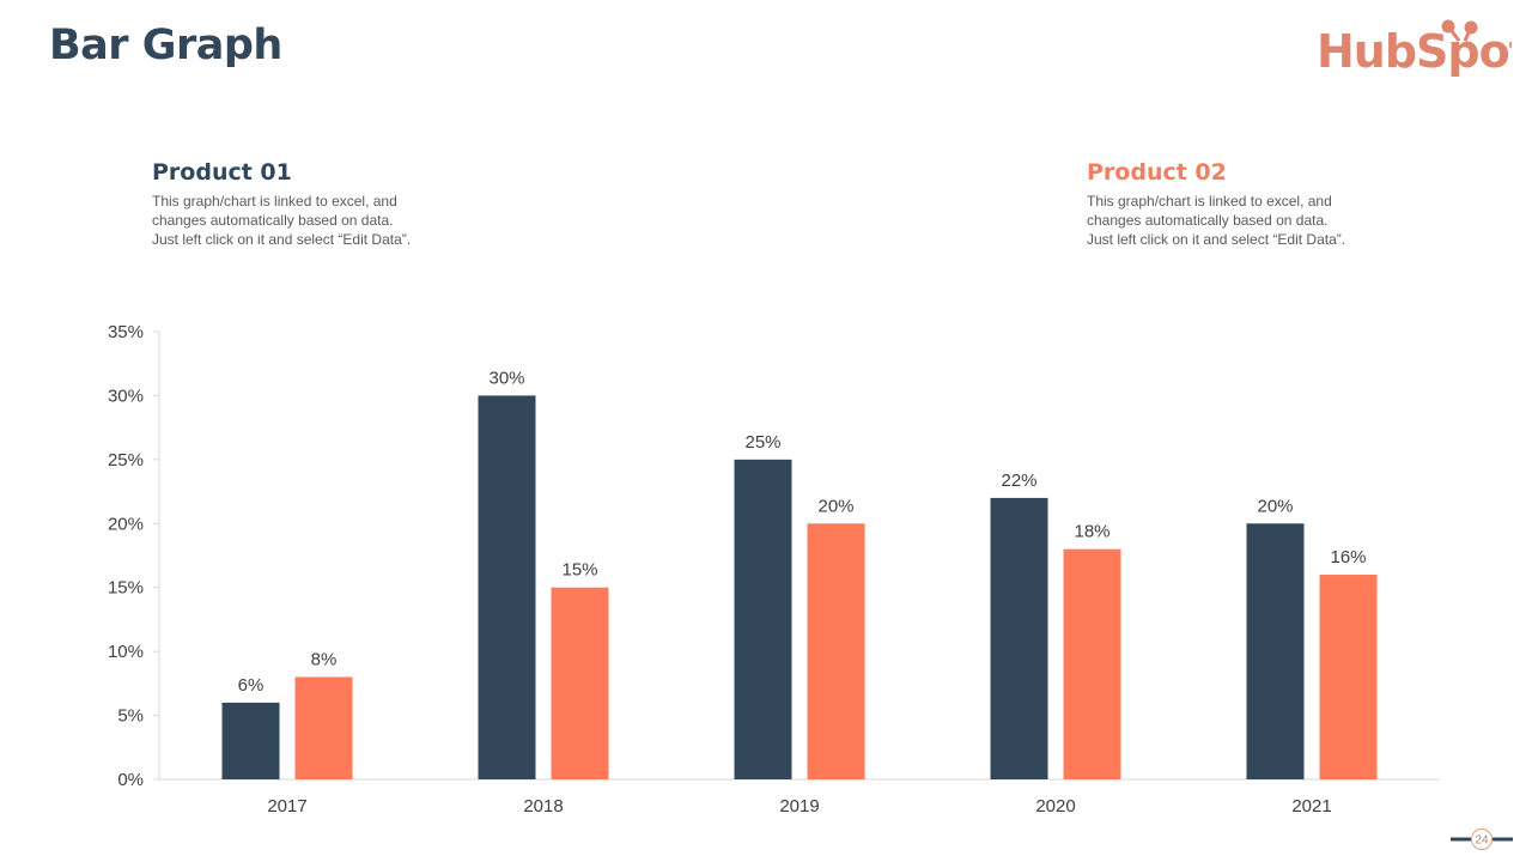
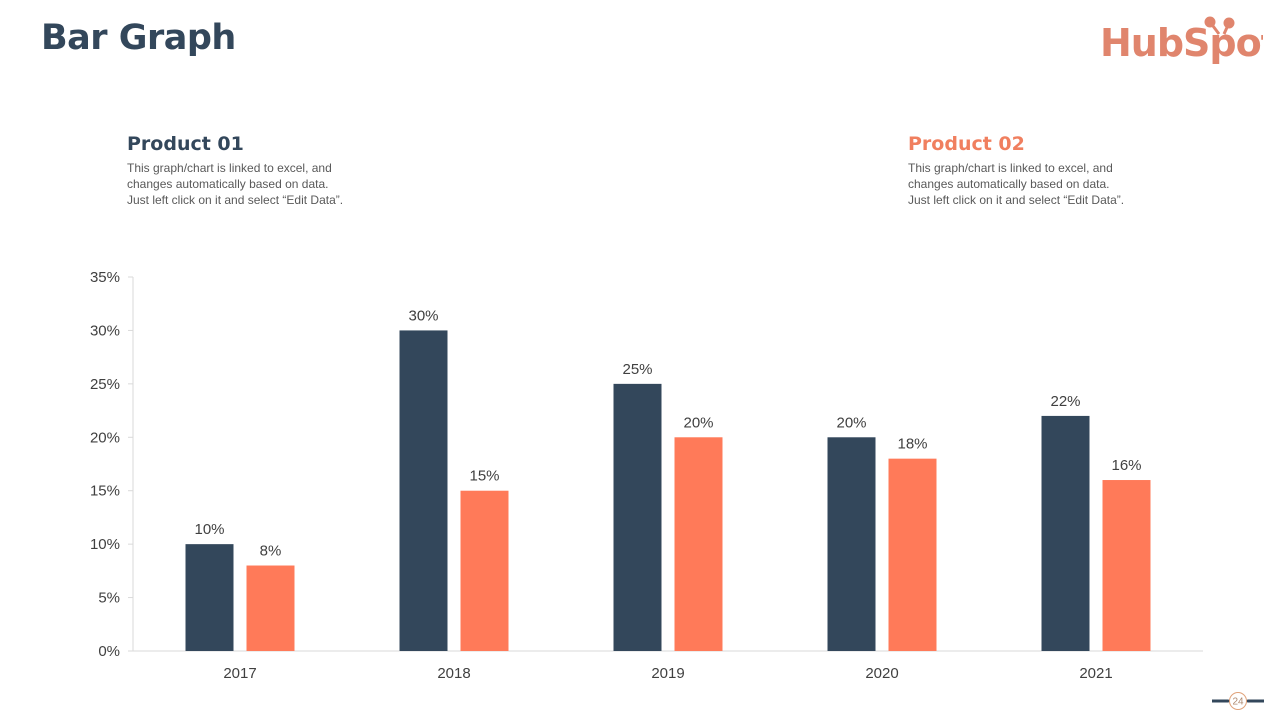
Product 01/2017: 6% -> 10%
Product 01/2020: 22% -> 20%
Product 01/2021: 20% -> 22%
